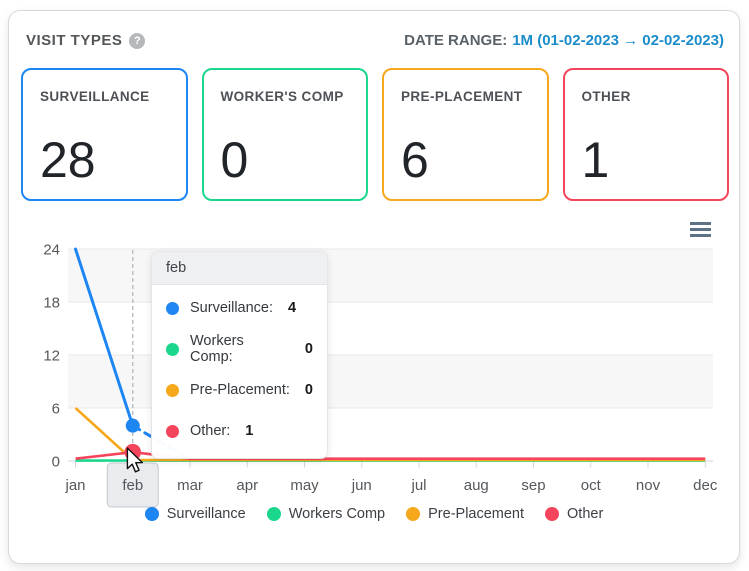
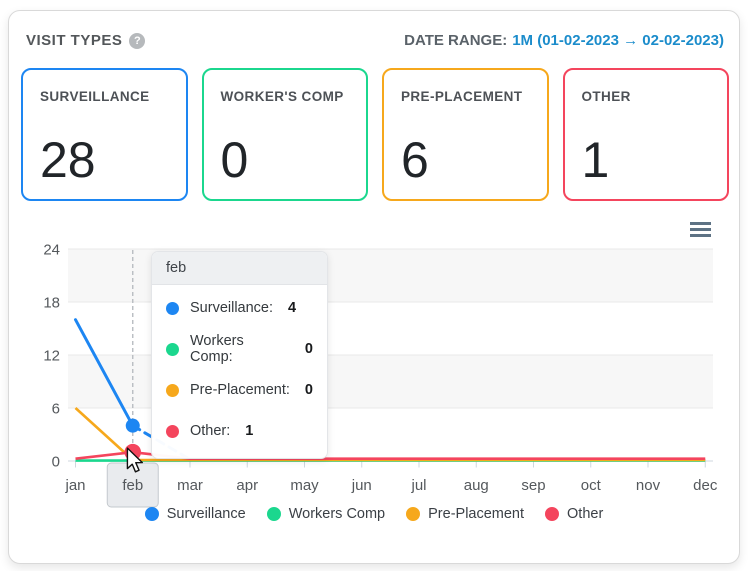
Surveillance/jan: 24 -> 16
